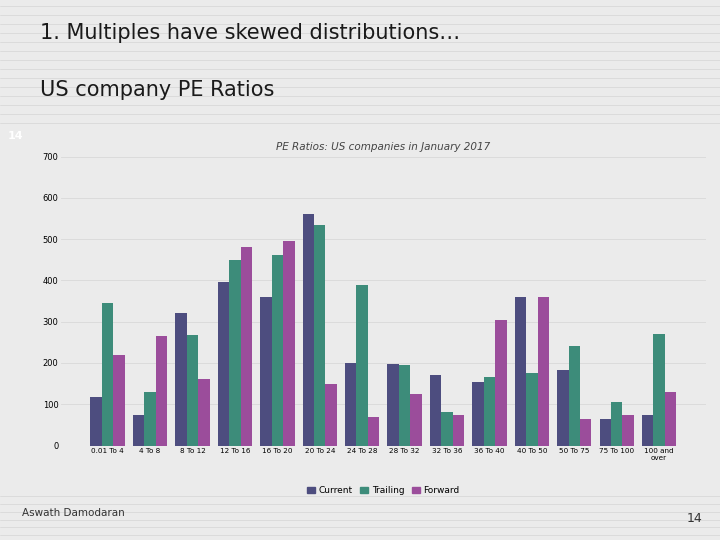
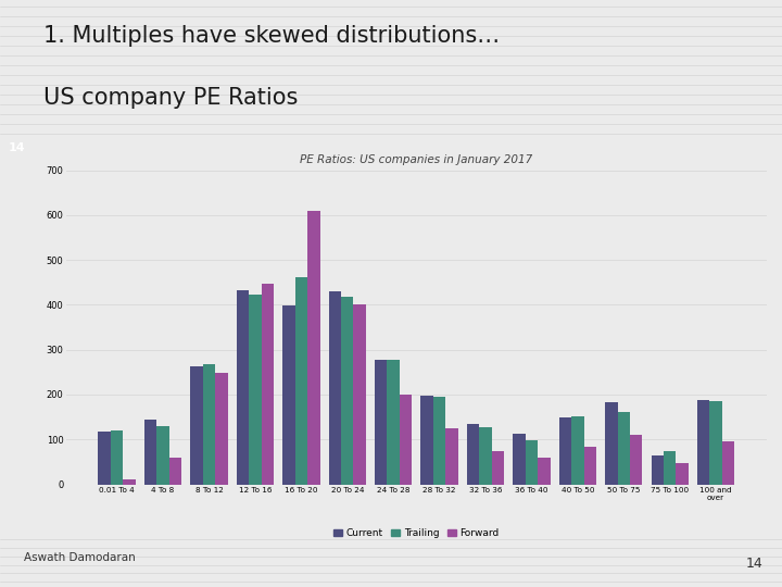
Trailing/0.01 To 4: 345 -> 120
Forward/0.01 To 4: 220 -> 10
Current/4 To 8: 75 -> 143
Forward/4 To 8: 265 -> 60
Current/8 To 12: 320 -> 263
Forward/8 To 12: 160 -> 248
Current/12 To 16: 395 -> 432
Trailing/12 To 16: 450 -> 422
Forward/12 To 16: 480 -> 448
Current/16 To 20: 360 -> 398
Forward/16 To 20: 495 -> 610
Current/20 To 24: 560 -> 430
Trailing/20 To 24: 535 -> 418
Forward/20 To 24: 150 -> 400
Current/24 To 28: 200 -> 278
Trailing/24 To 28: 390 -> 278
Forward/24 To 28: 70 -> 200
Current/32 To 36: 170 -> 135
Trailing/32 To 36: 80 -> 128
Current/36 To 40: 155 -> 112
Trailing/36 To 40: 165 -> 98
Forward/36 To 40: 305 -> 60
Current/40 To 50: 360 -> 148
Trailing/40 To 50: 175 -> 152
Forward/40 To 50: 360 -> 84
Trailing/50 To 75: 240 -> 160
Forward/50 To 75: 65 -> 110
Trailing/75 To 100: 105 -> 73
Forward/75 To 100: 75 -> 47
Current/100 and over: 75 -> 188
Trailing/100 and over: 270 -> 185
Forward/100 and over: 130 -> 95
